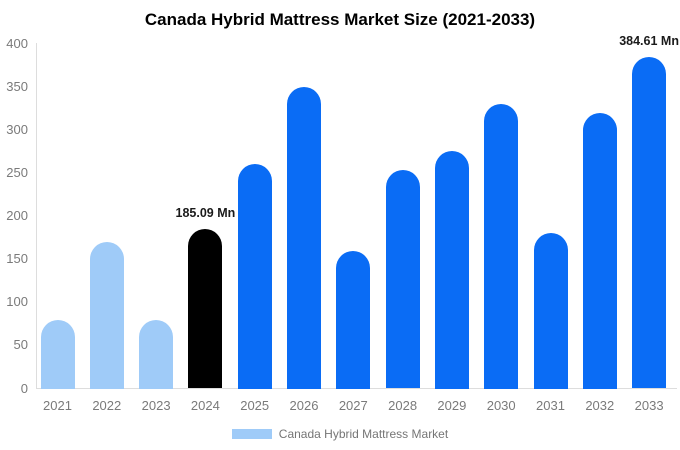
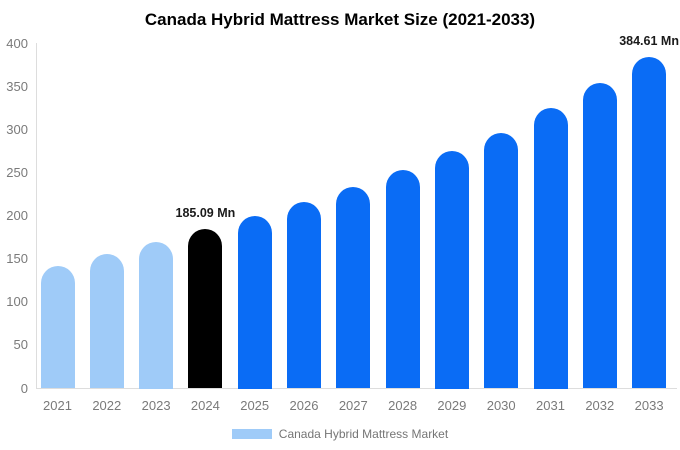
2021: 80 -> 140
2022: 170 -> 160
2023: 80 -> 170
2025: 260 -> 200
2026: 350 -> 220
2027: 160 -> 230
2030: 330 -> 300
2031: 180 -> 320
2032: 320 -> 350
